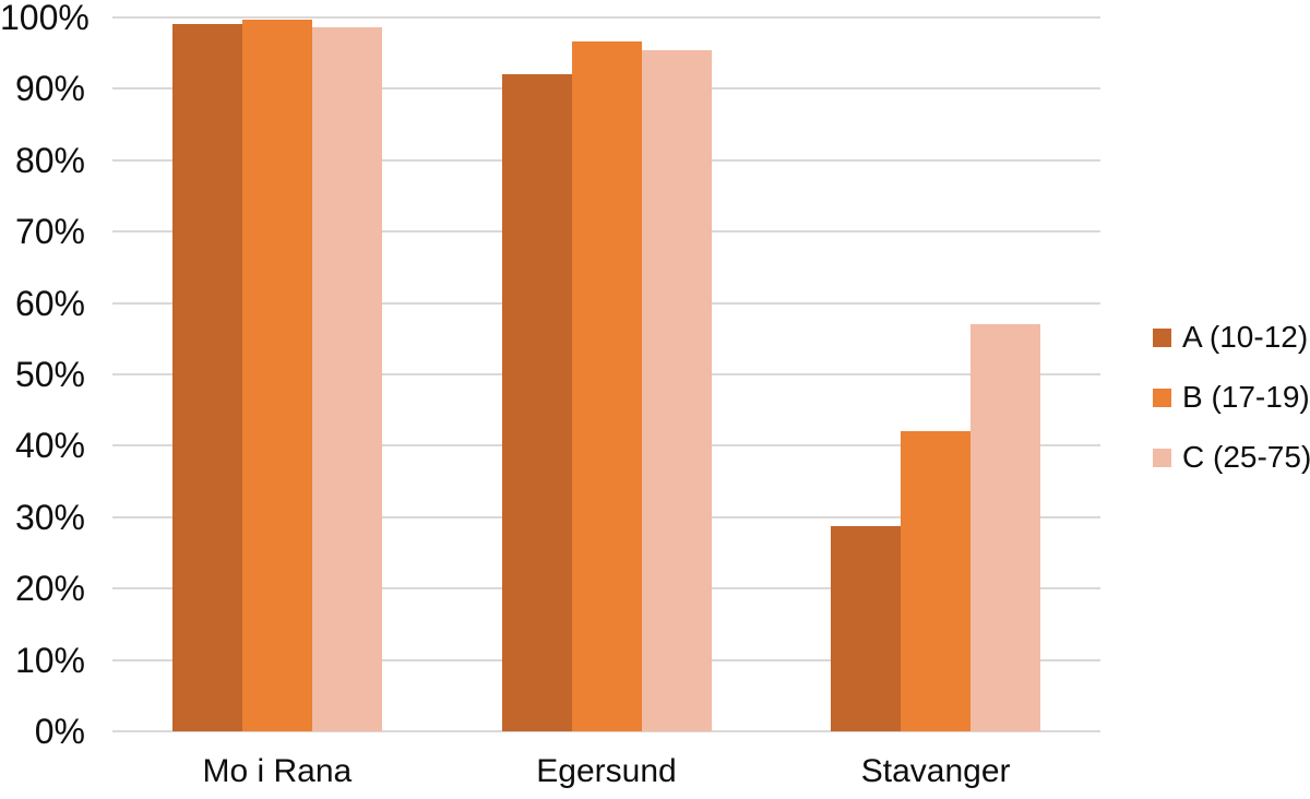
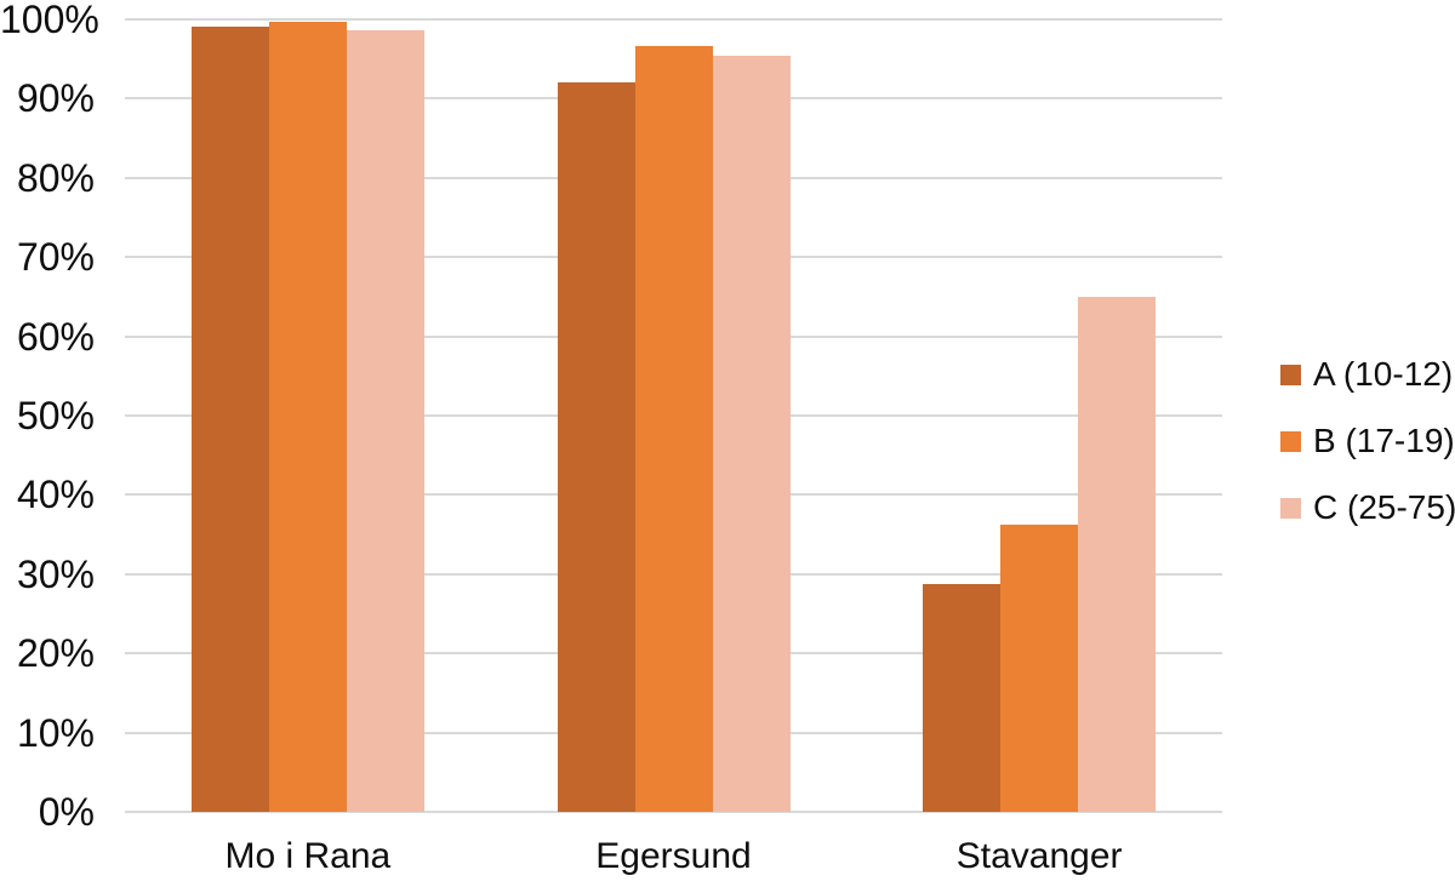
B (17-19)/Stavanger: 42% -> 36%
C (25-75)/Stavanger: 57% -> 65%
